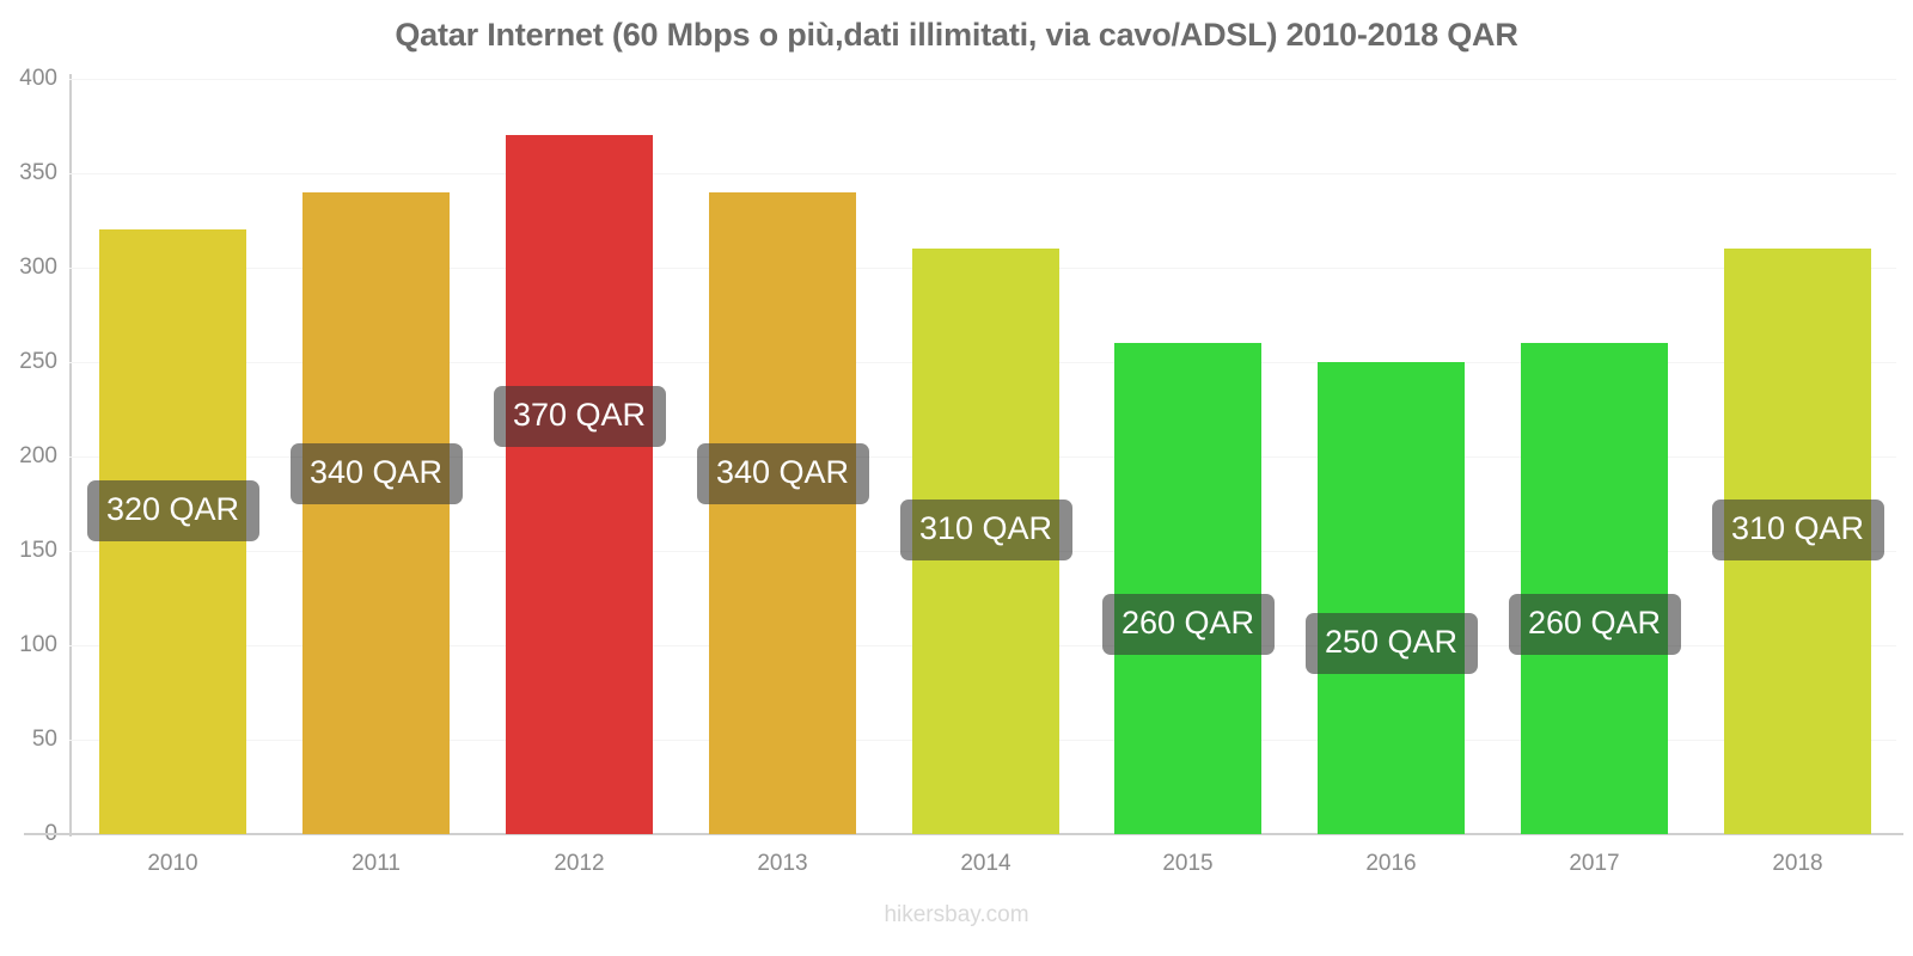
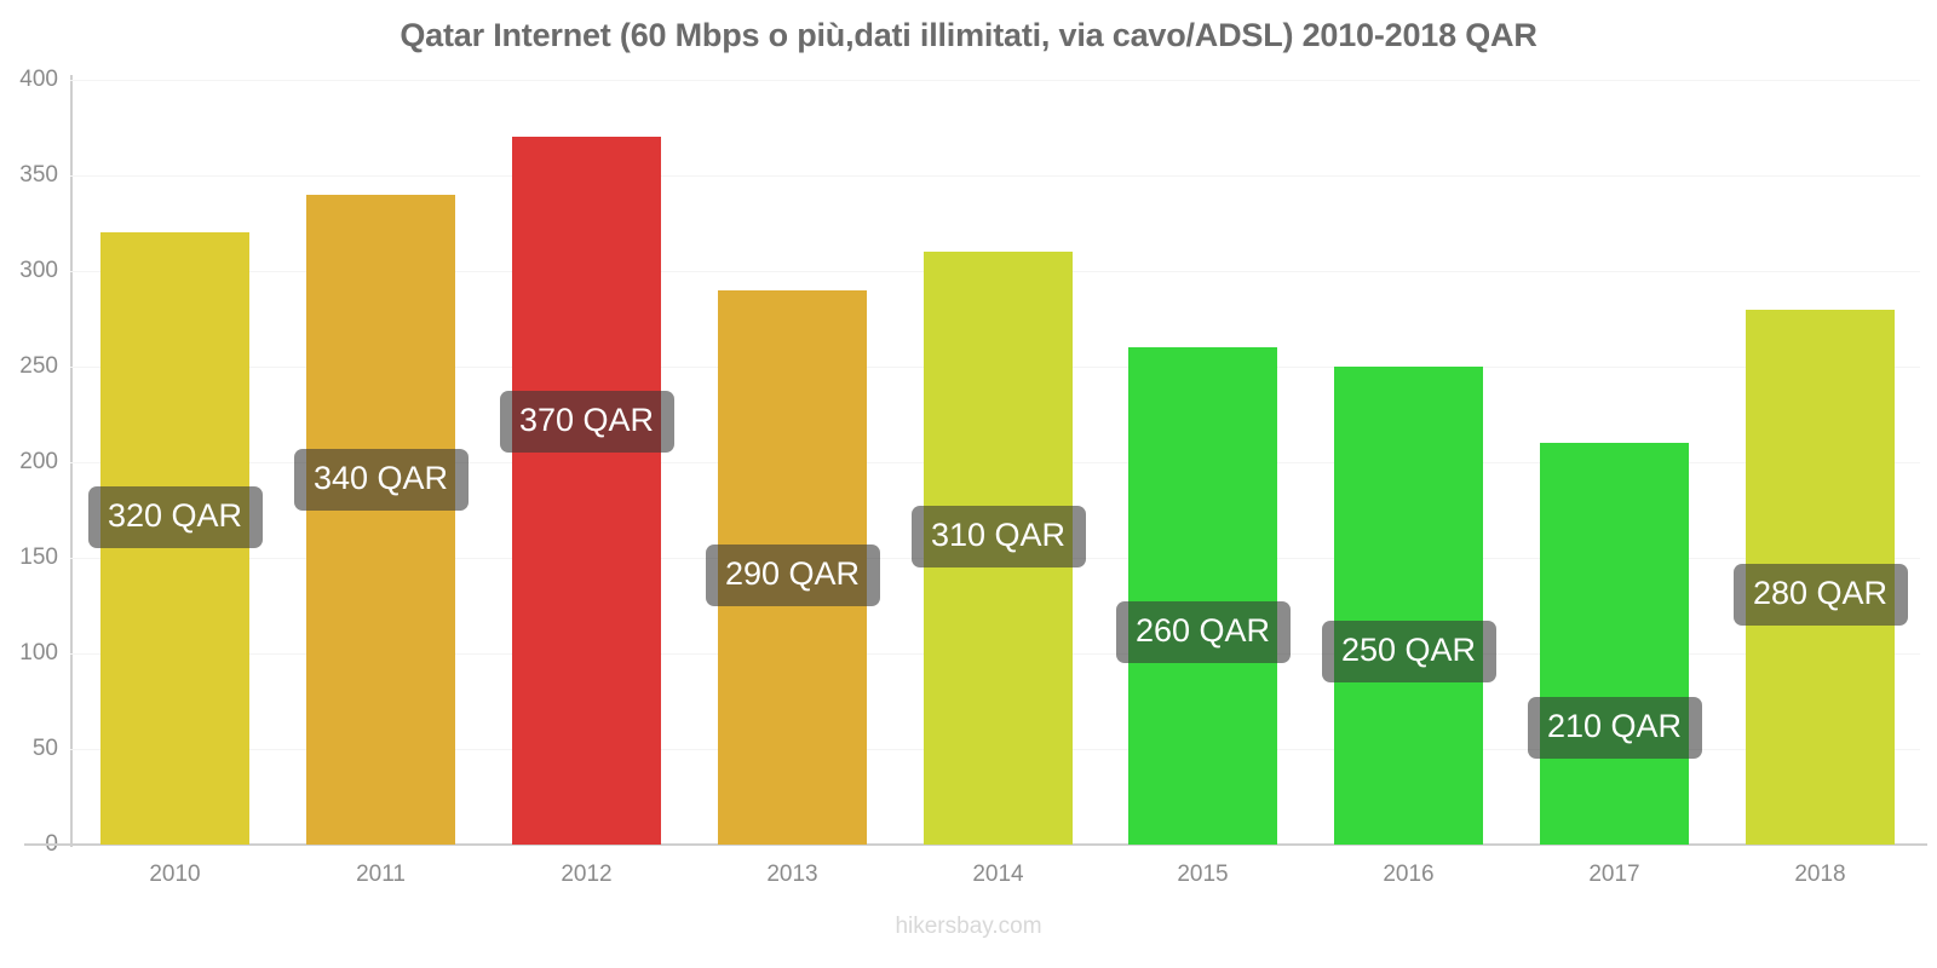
2013: 340 -> 290
2017: 260 -> 210
2018: 310 -> 280
